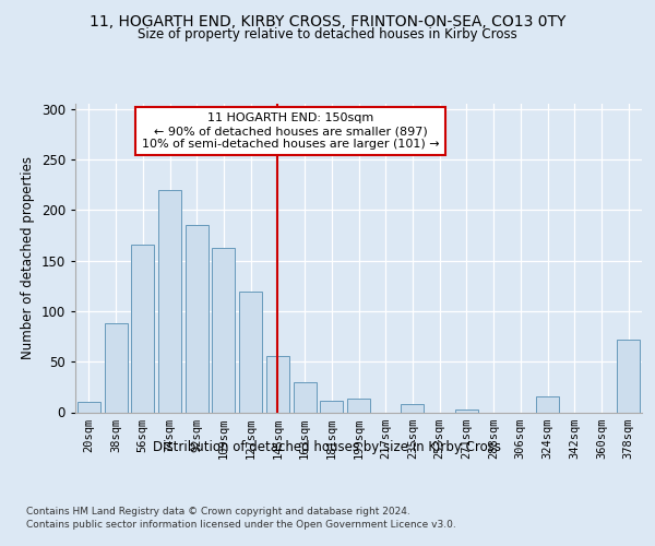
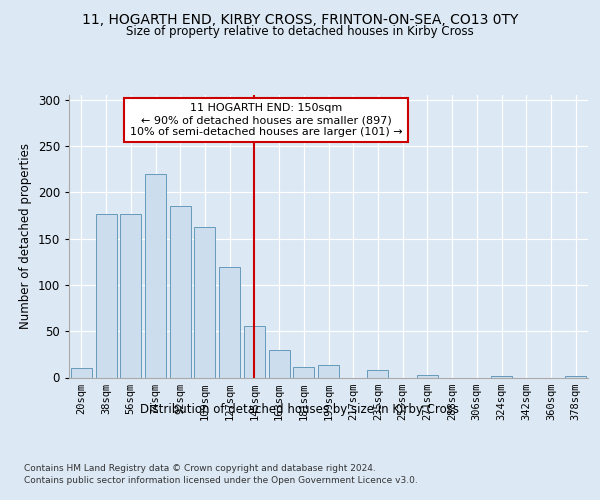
38sqm: 88 -> 177
56sqm: 166 -> 177
324sqm: 16 -> 2
378sqm: 72 -> 2
